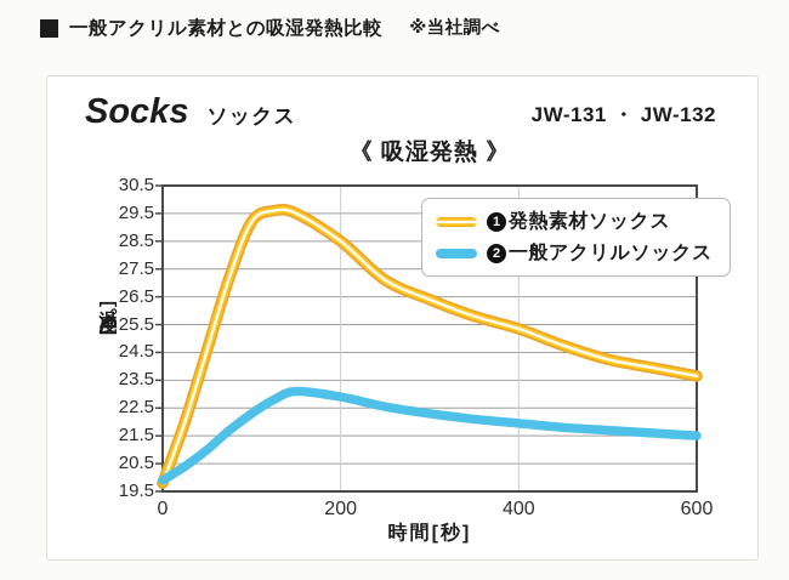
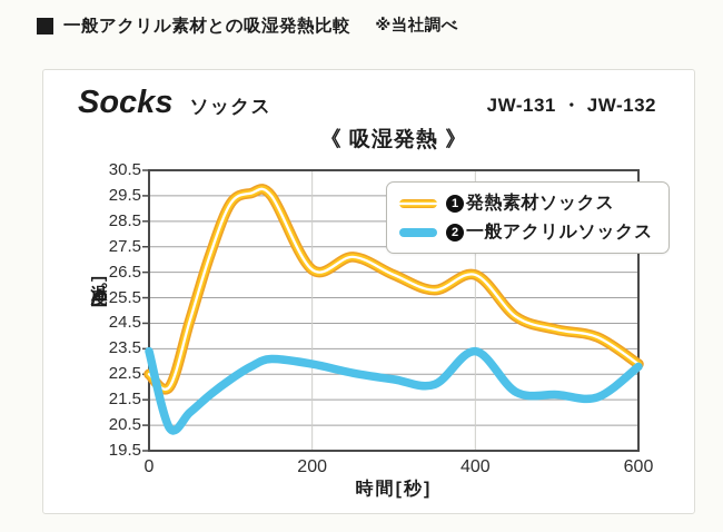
発熱素材ソックス/0: 19.8 -> 22.5
一般アクリルソックス/0: 19.9 -> 23.4
発熱素材ソックス/200: 28.5 -> 26.6
発熱素材ソックス/400: 25.4 -> 26.4
一般アクリルソックス/400: 21.9 -> 23.4
発熱素材ソックス/600: 23.6 -> 22.9
一般アクリルソックス/600: 21.5 -> 22.8
